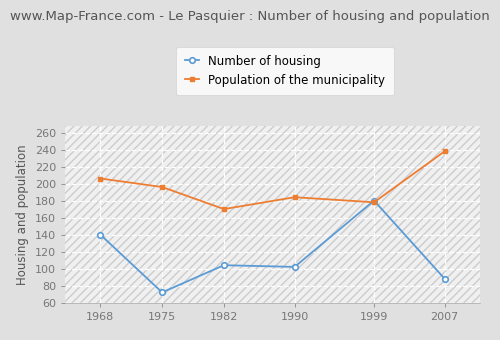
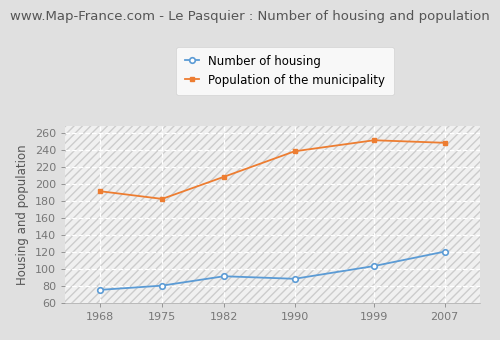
Number of housing/1968: 140 -> 75
Population of the municipality/1968: 206 -> 191
Number of housing/1975: 72 -> 80
Population of the municipality/1975: 196 -> 182
Number of housing/1982: 104 -> 91
Population of the municipality/1982: 170 -> 208
Number of housing/1990: 102 -> 88
Population of the municipality/1990: 184 -> 238
Number of housing/1999: 180 -> 103
Population of the municipality/1999: 178 -> 251
Number of housing/2007: 88 -> 120
Population of the municipality/2007: 238 -> 248
